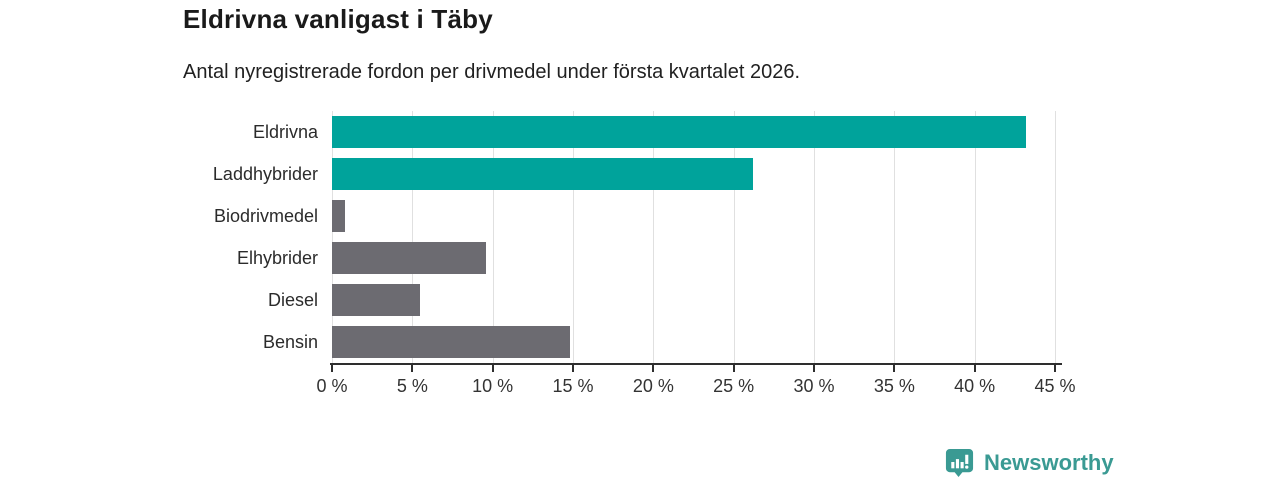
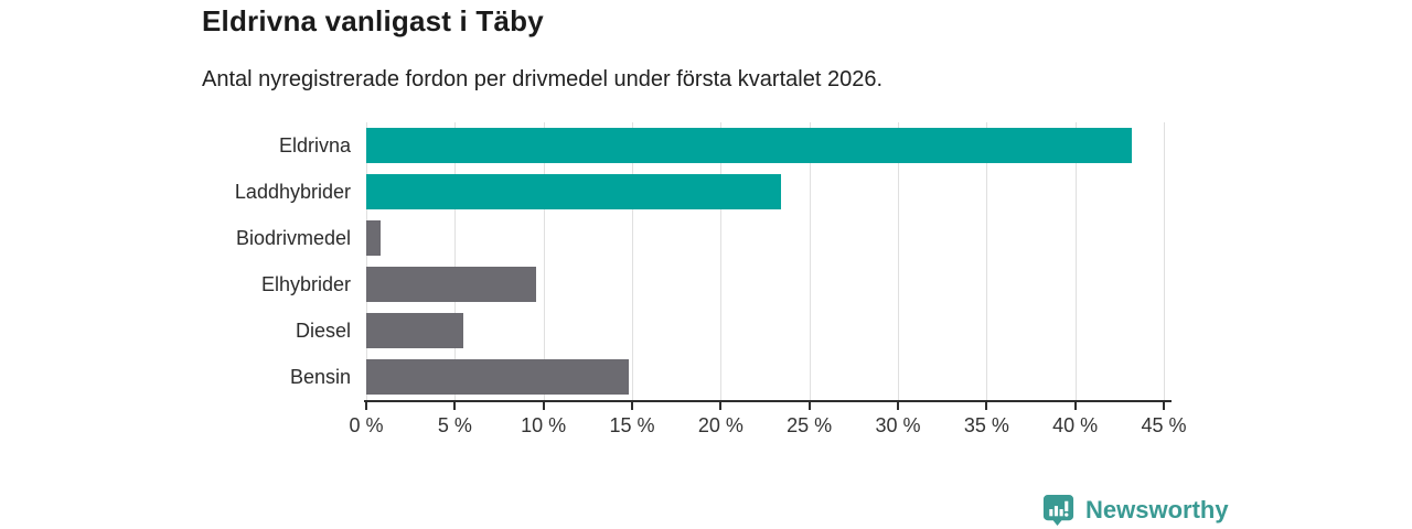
Laddhybrider: 26.2% -> 23.4%
